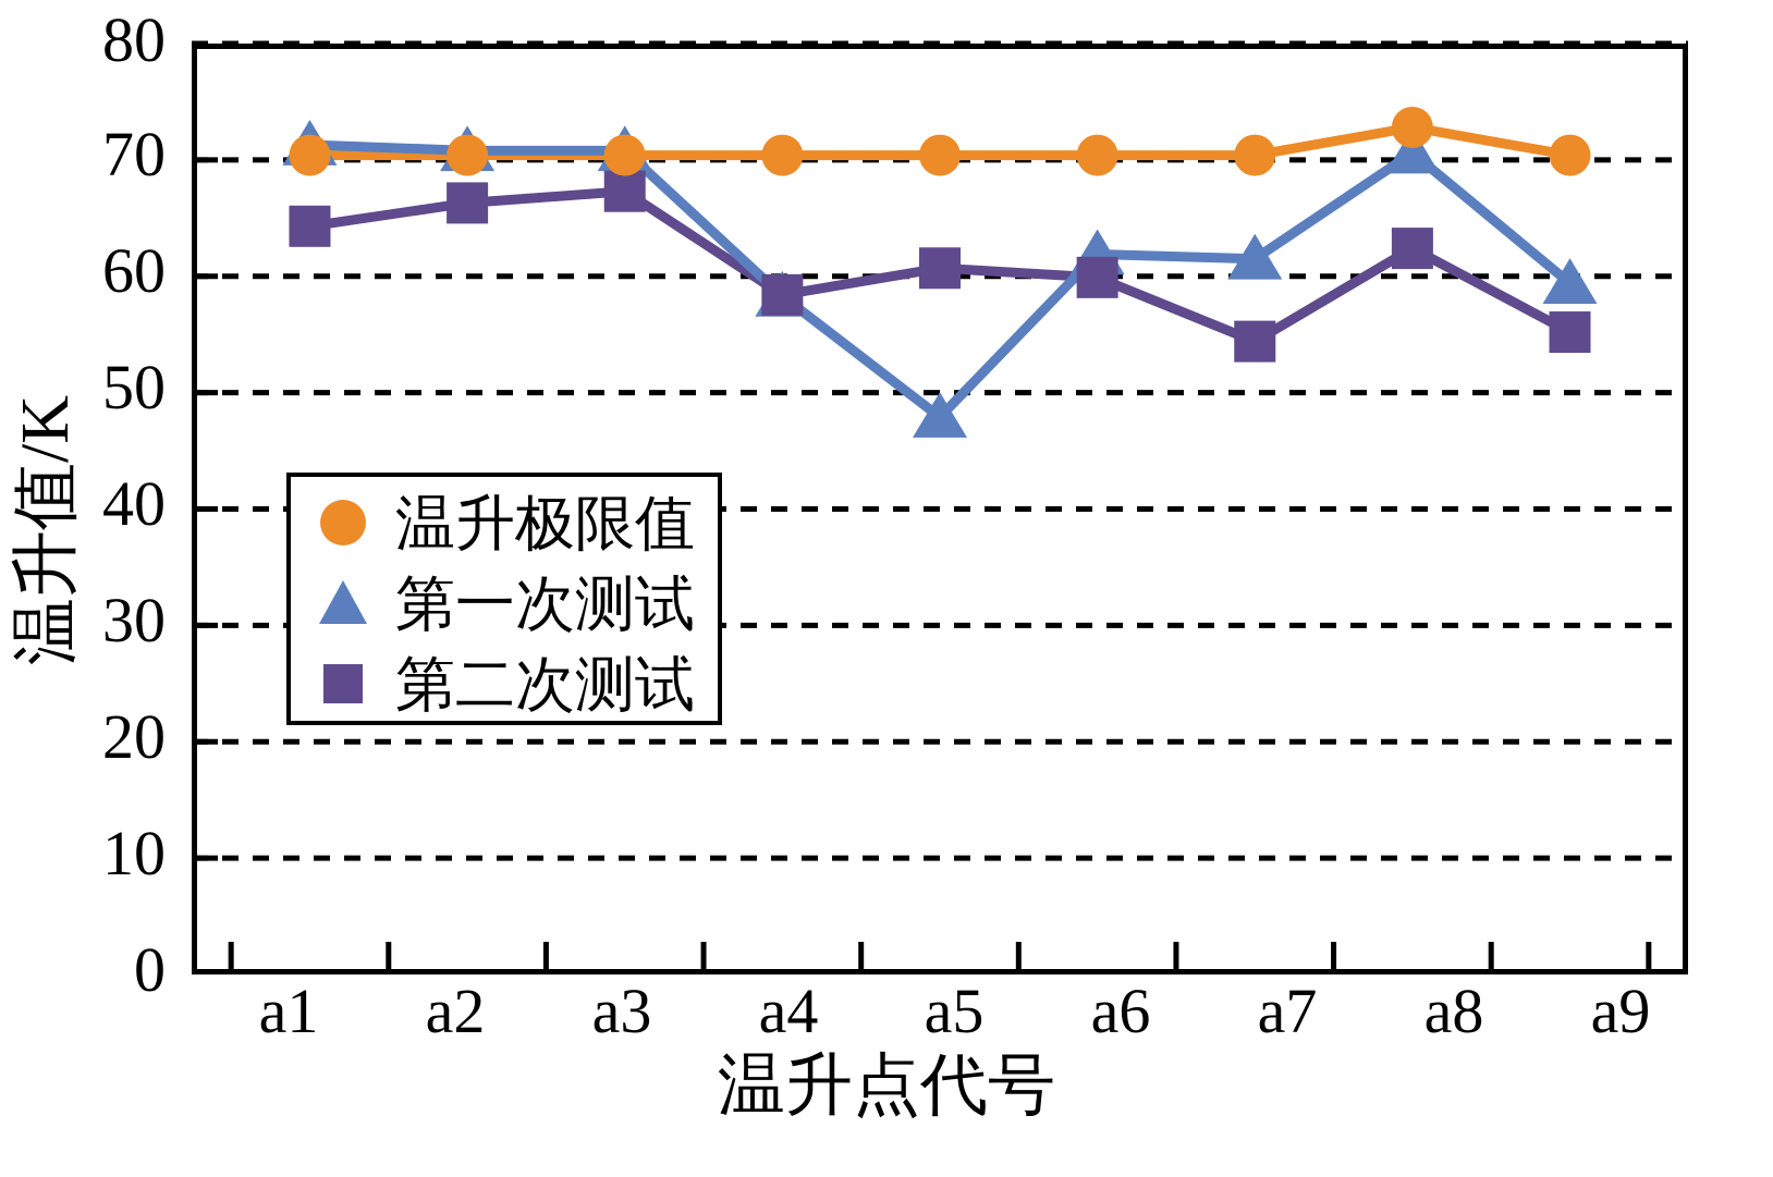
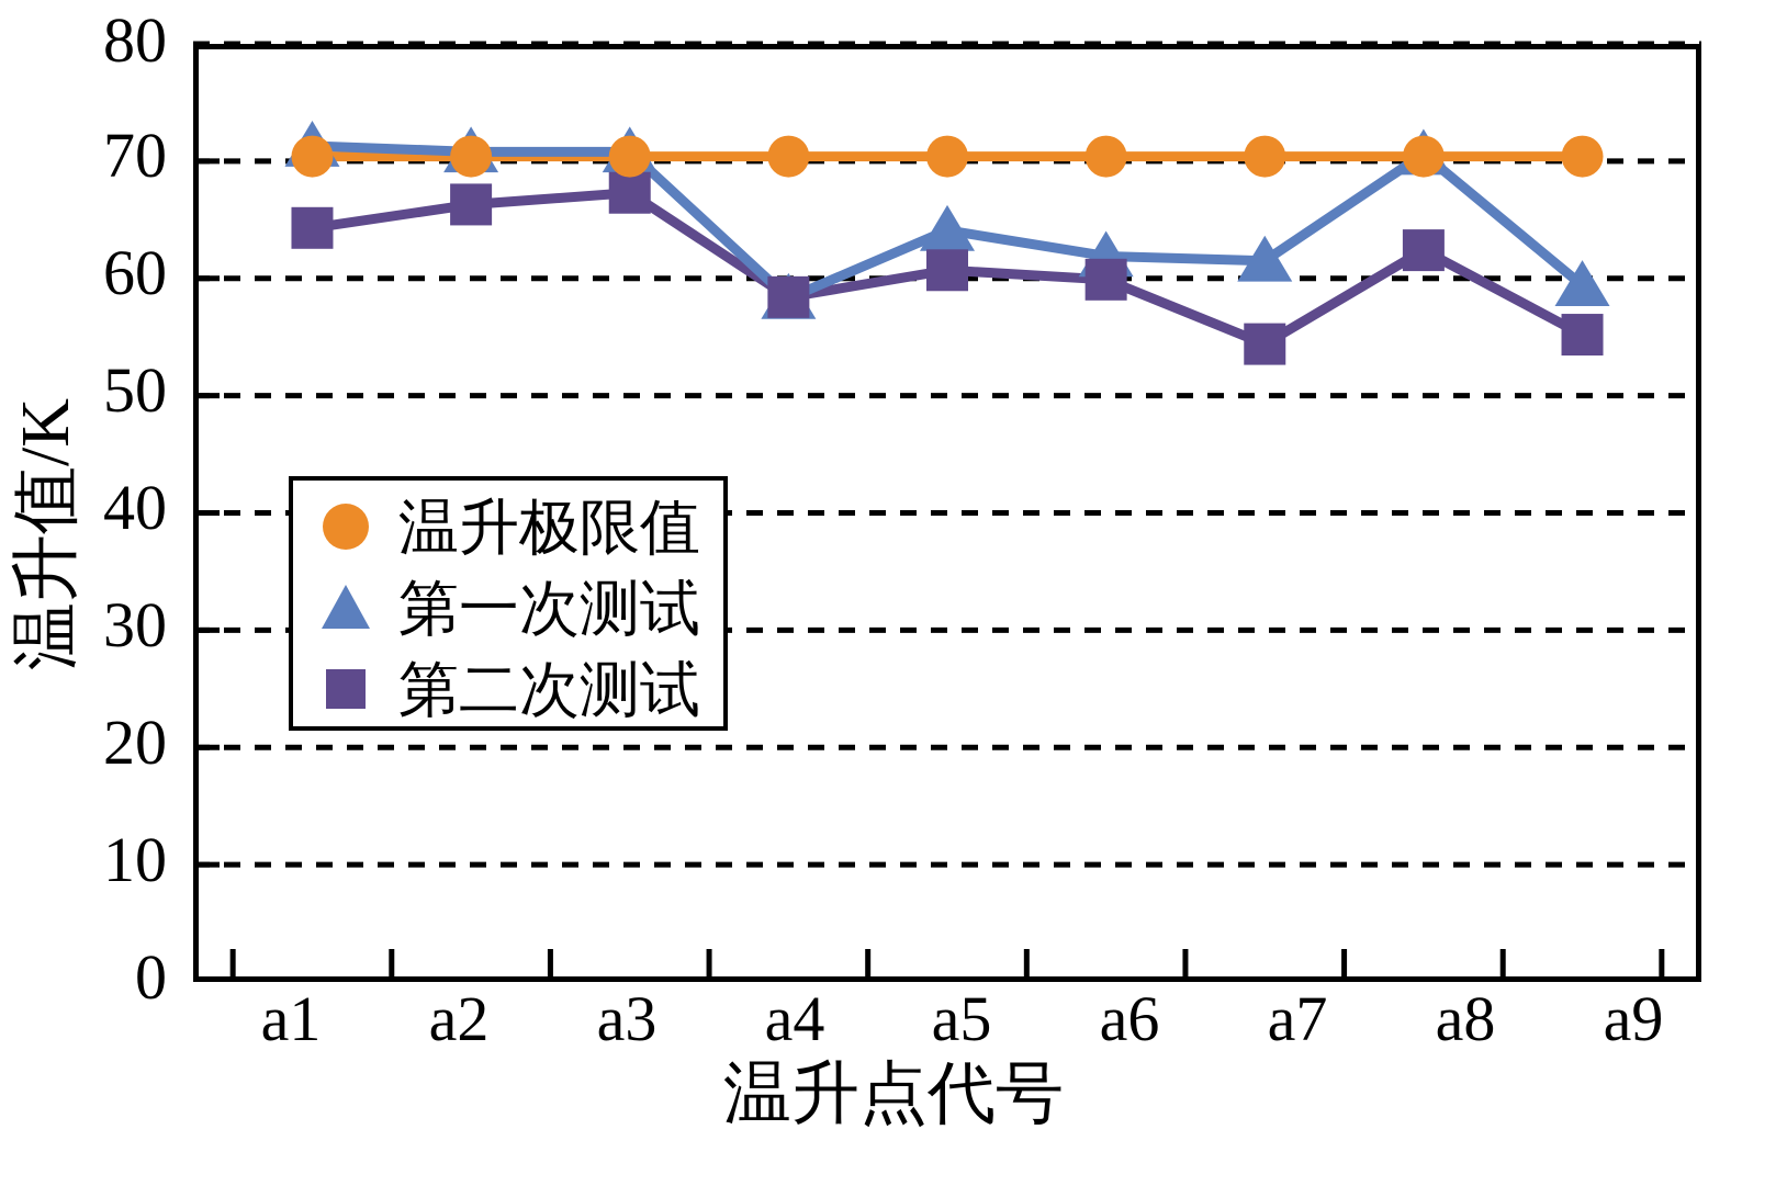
第一次测试/a5: 47.9 -> 64.1
温升极限值/a8: 72.8 -> 70.4
